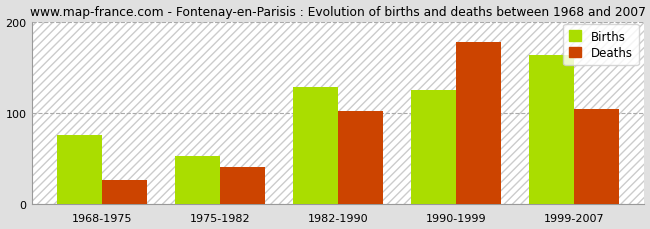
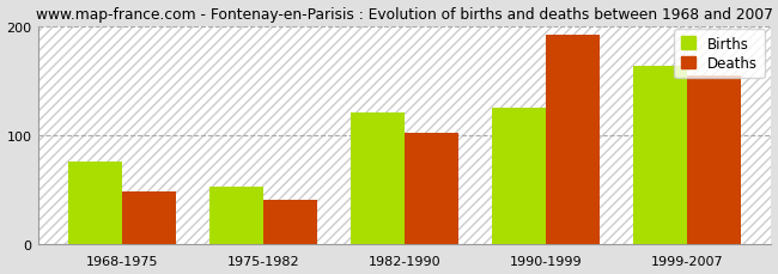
Deaths/1968-1975: 26 -> 48
Births/1982-1990: 128 -> 120
Deaths/1990-1999: 178 -> 192
Deaths/1999-2007: 104 -> 155
